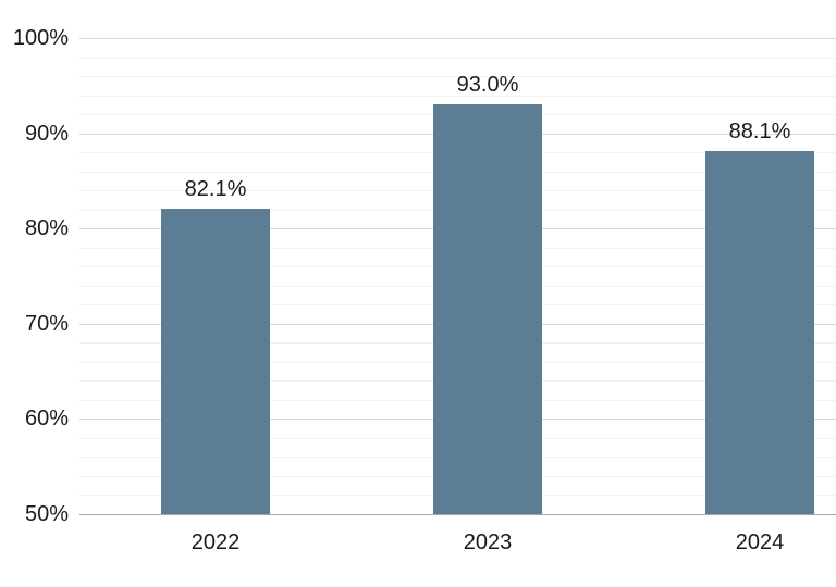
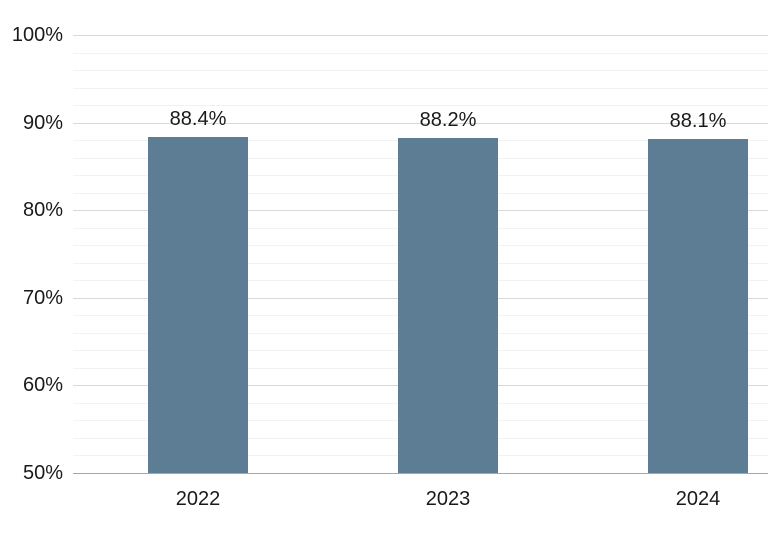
2022: 82.1% -> 88.4%
2023: 93.0% -> 88.2%
